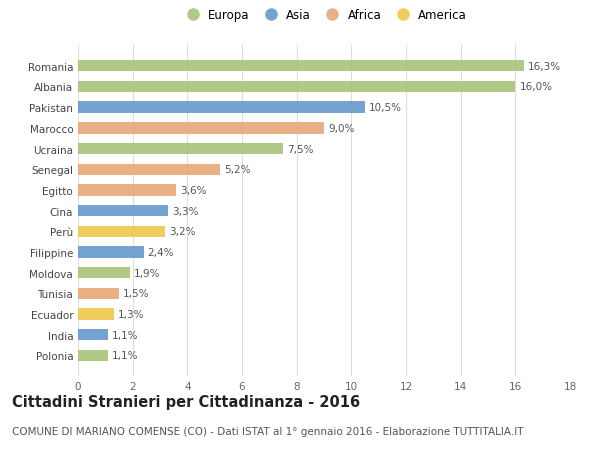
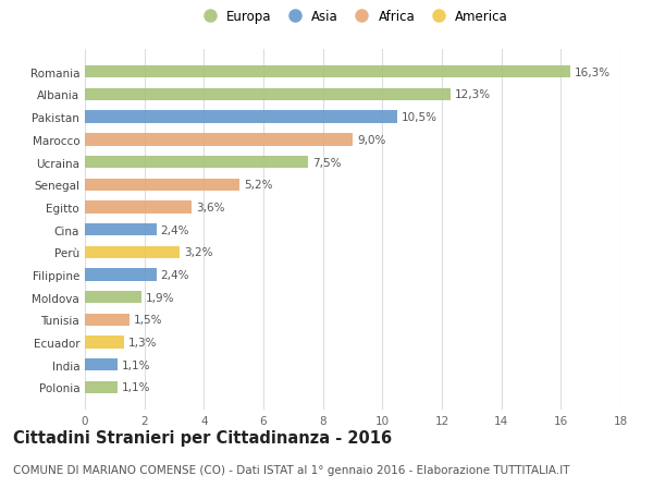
Albania: 16,0% -> 12,3%
Cina: 3,3% -> 2,4%
